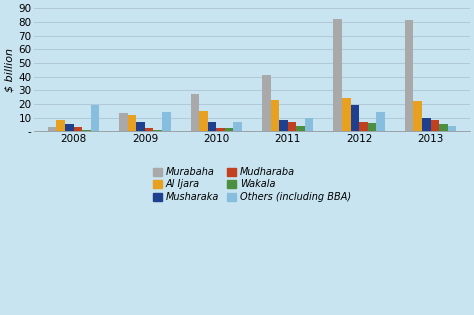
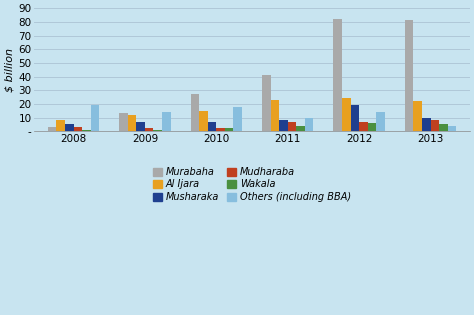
Others (including BBA)/2010: 7 -> 18
